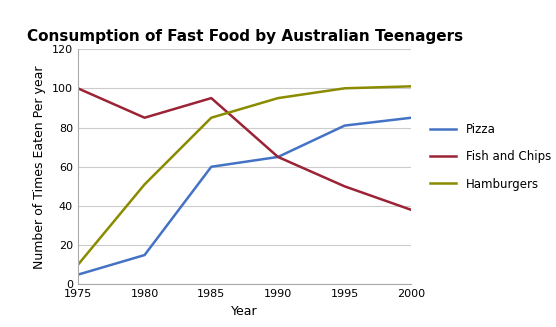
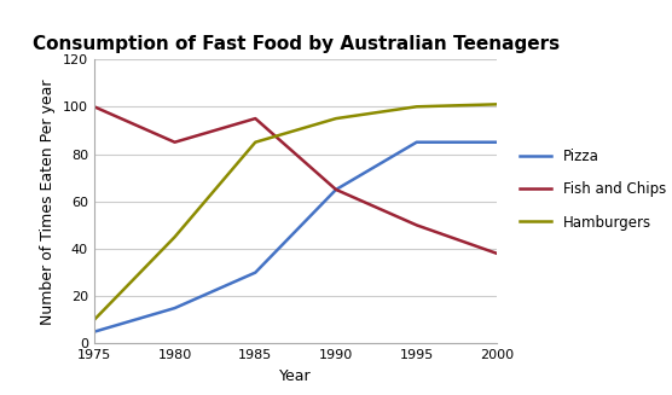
Hamburgers/1980: 51 -> 45
Pizza/1985: 60 -> 30
Pizza/1995: 81 -> 85
